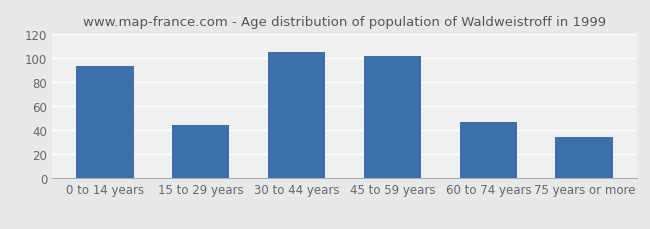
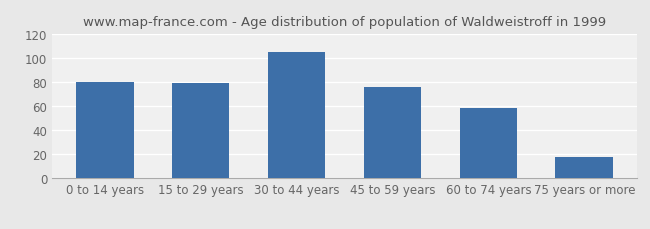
0 to 14 years: 93 -> 80
15 to 29 years: 44 -> 79
45 to 59 years: 101 -> 76
60 to 74 years: 47 -> 58
75 years or more: 34 -> 18
